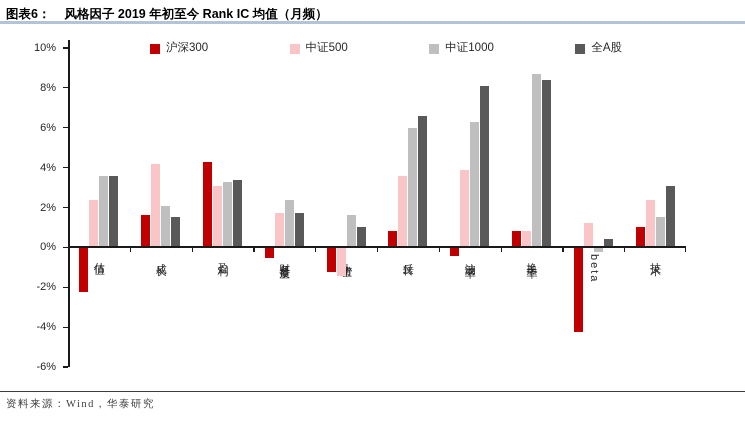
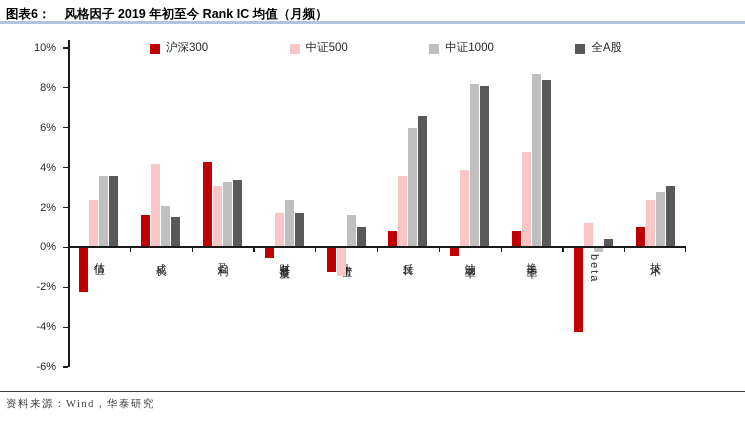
中证1000/波动率: 6.3% -> 8.2%
中证500/换手率: 0.8% -> 4.8%
中证1000/技术: 1.5% -> 2.8%
